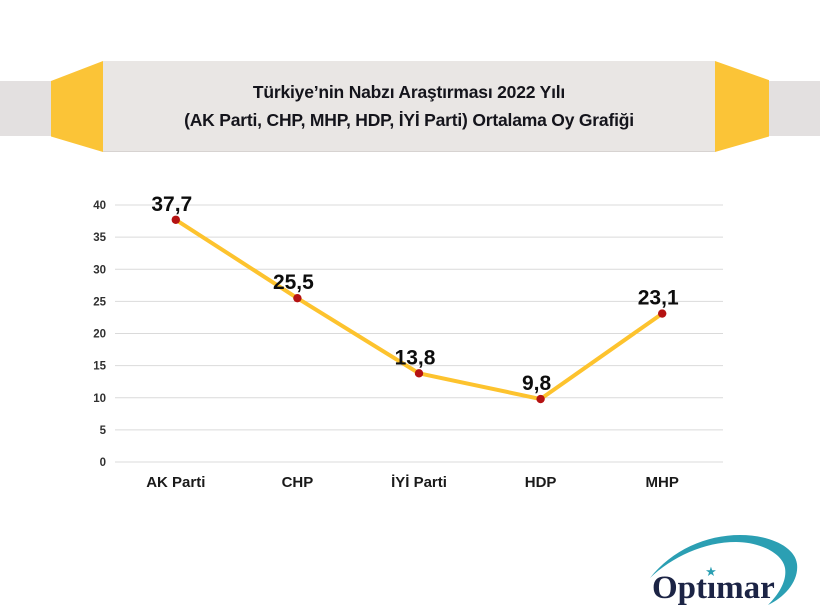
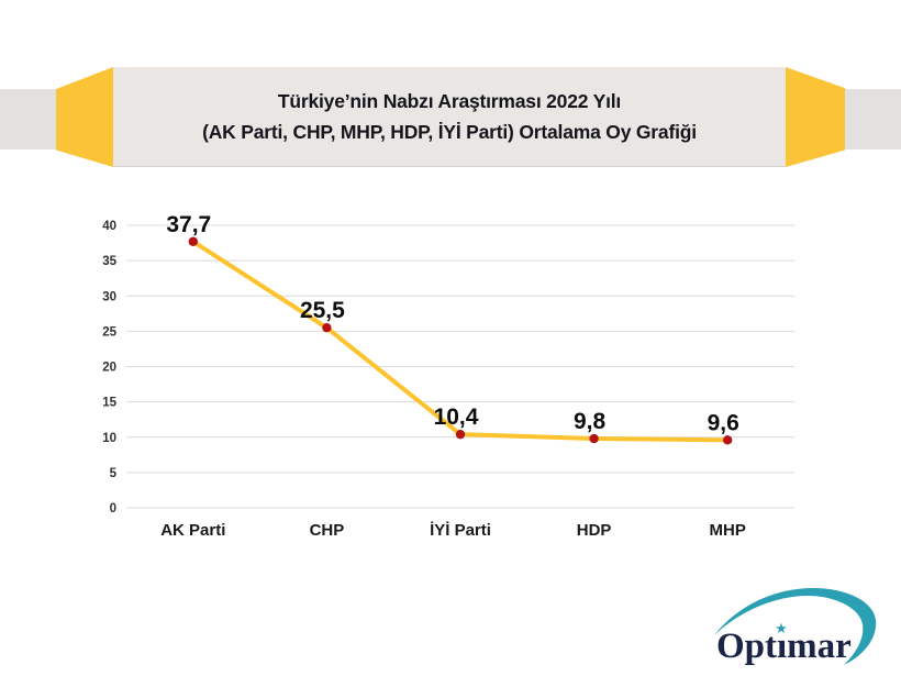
İYİ Parti: 13,8 -> 10,4
MHP: 23,1 -> 9,6
